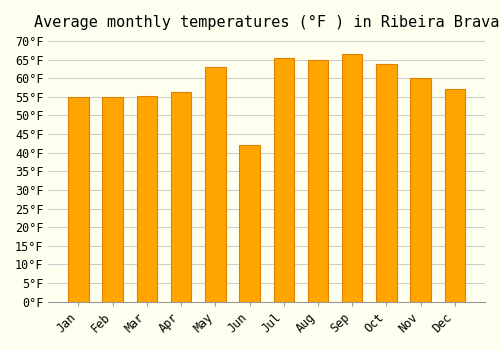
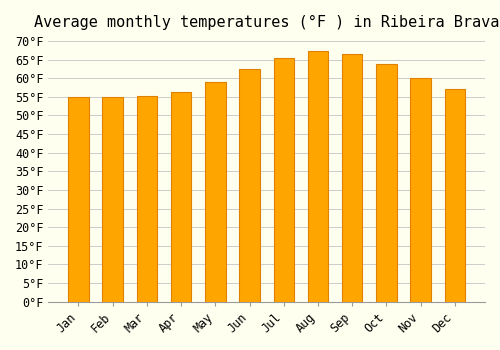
May: 63.0°F -> 59.0°F
Jun: 42.0°F -> 62.4°F
Aug: 65.0°F -> 67.3°F
